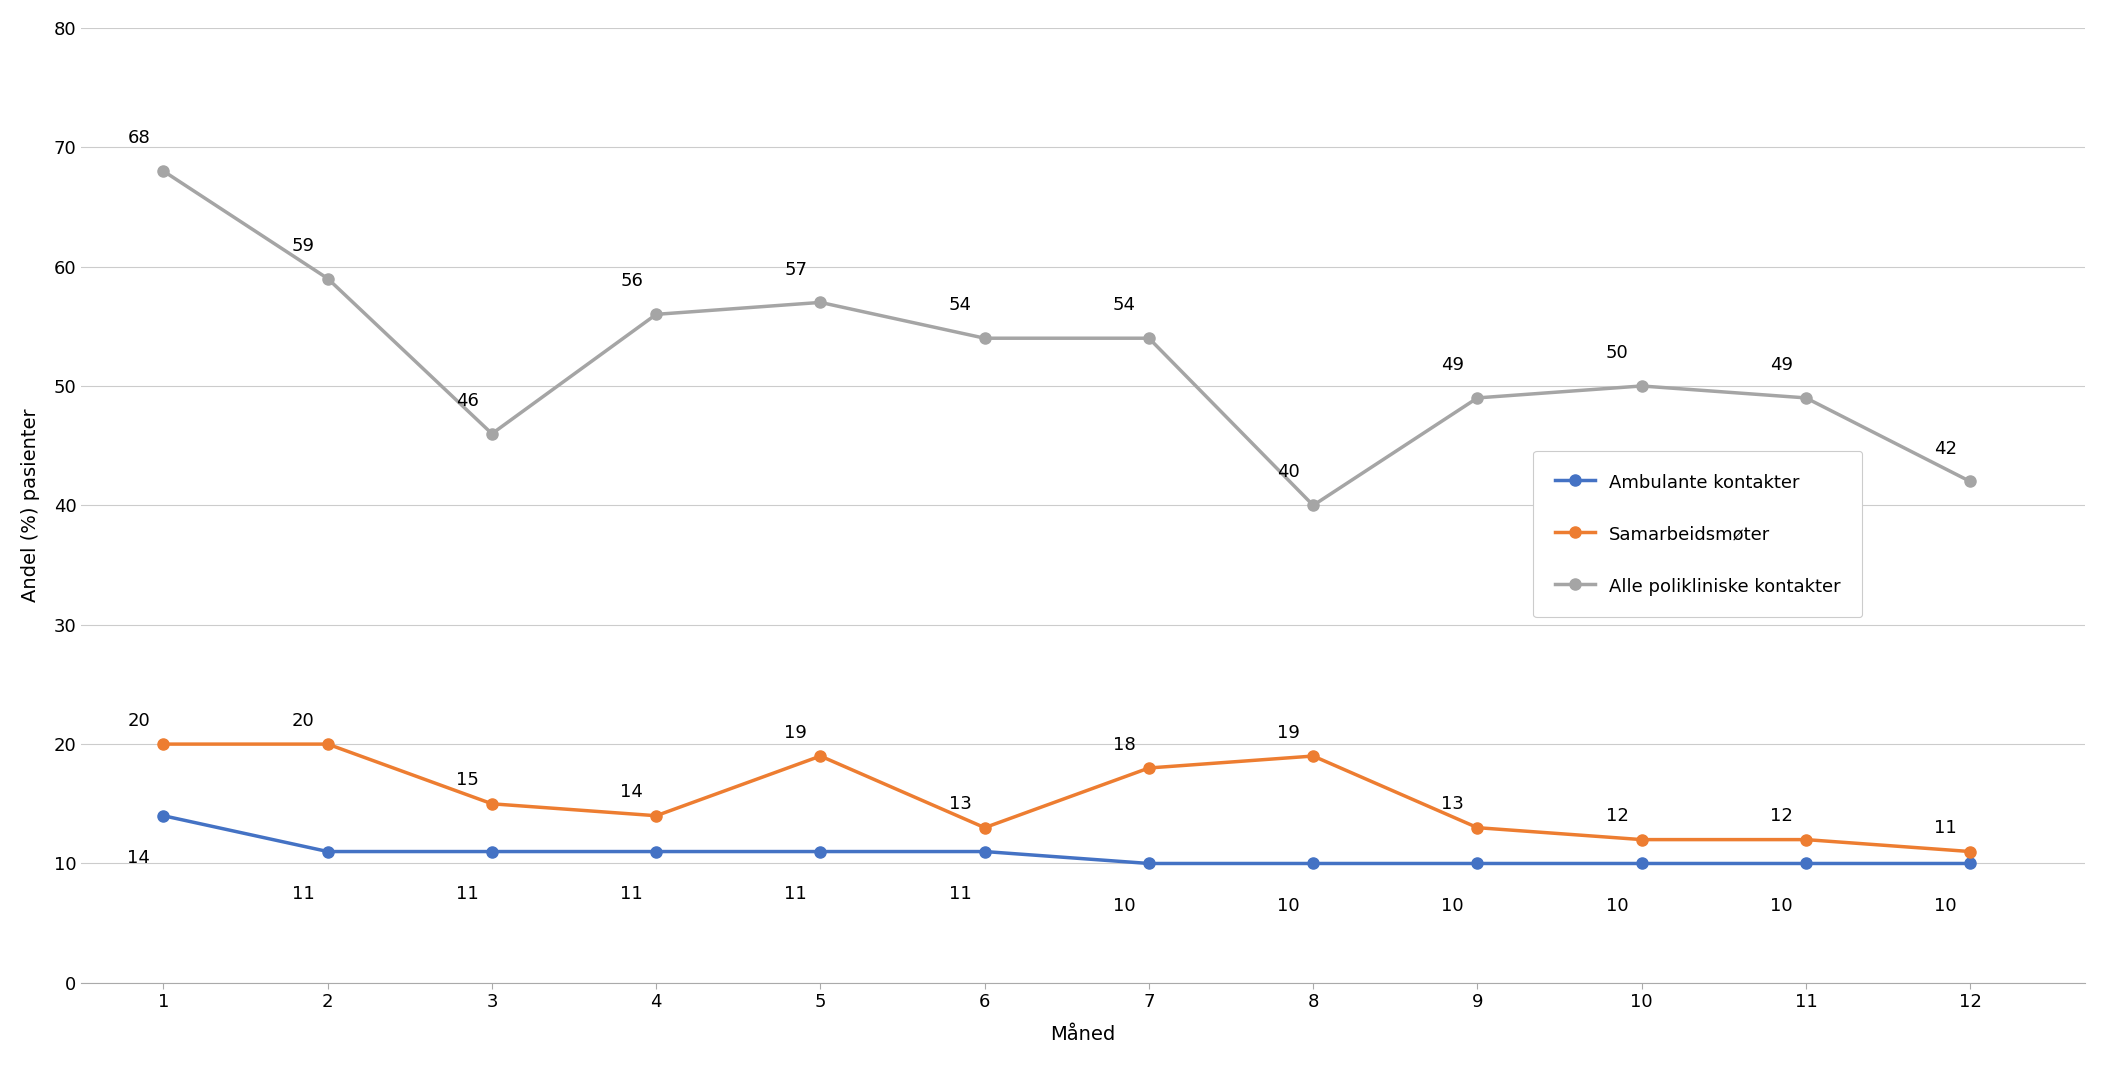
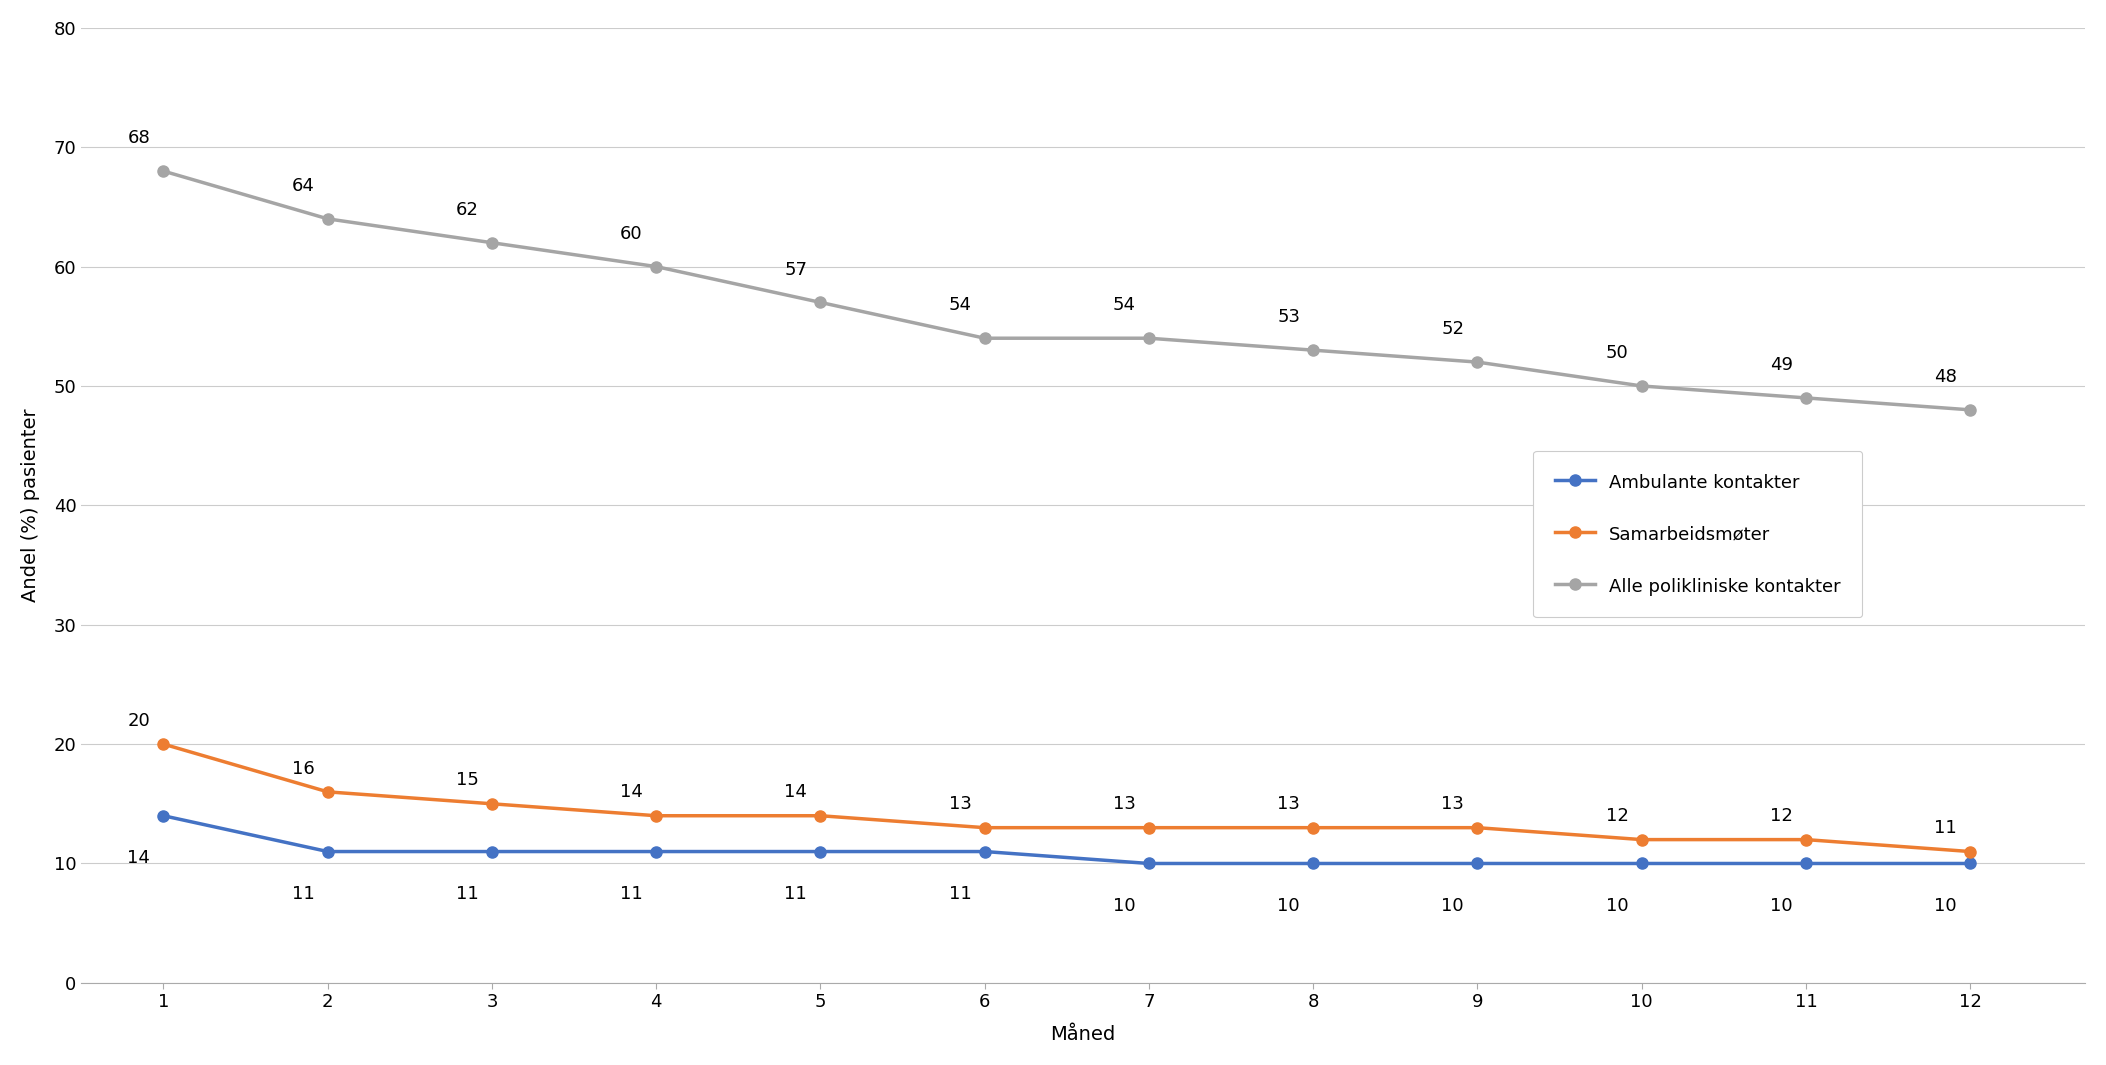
Samarbeidsmøter/2: 20 -> 16
Alle polikliniske kontakter/2: 59 -> 64
Alle polikliniske kontakter/3: 46 -> 62
Alle polikliniske kontakter/4: 56 -> 60
Samarbeidsmøter/5: 19 -> 14
Samarbeidsmøter/7: 18 -> 13
Samarbeidsmøter/8: 19 -> 13
Alle polikliniske kontakter/8: 40 -> 53
Alle polikliniske kontakter/9: 49 -> 52
Alle polikliniske kontakter/12: 42 -> 48
